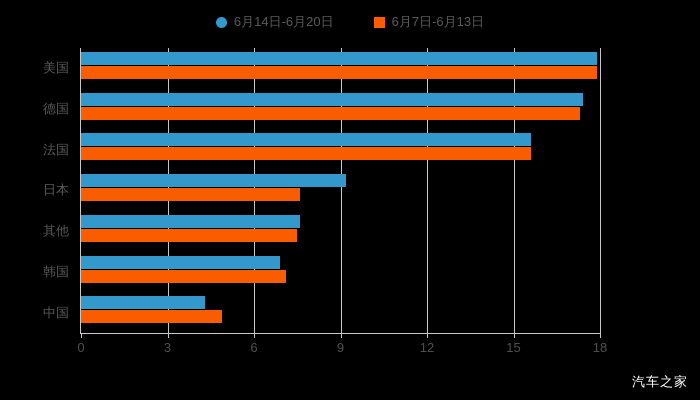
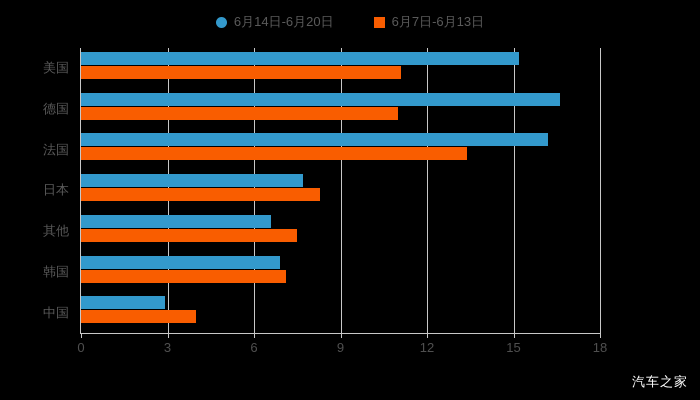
6月14日-6月20日/美国: 17.9 -> 15.2
6月7日-6月13日/美国: 17.9 -> 11.1
6月14日-6月20日/德国: 17.4 -> 16.6
6月7日-6月13日/德国: 17.3 -> 11.0
6月14日-6月20日/法国: 15.6 -> 16.2
6月7日-6月13日/法国: 15.6 -> 13.4
6月14日-6月20日/日本: 9.2 -> 7.7
6月7日-6月13日/日本: 7.6 -> 8.3
6月14日-6月20日/其他: 7.6 -> 6.6
6月14日-6月20日/中国: 4.3 -> 2.9
6月7日-6月13日/中国: 4.9 -> 4.0
